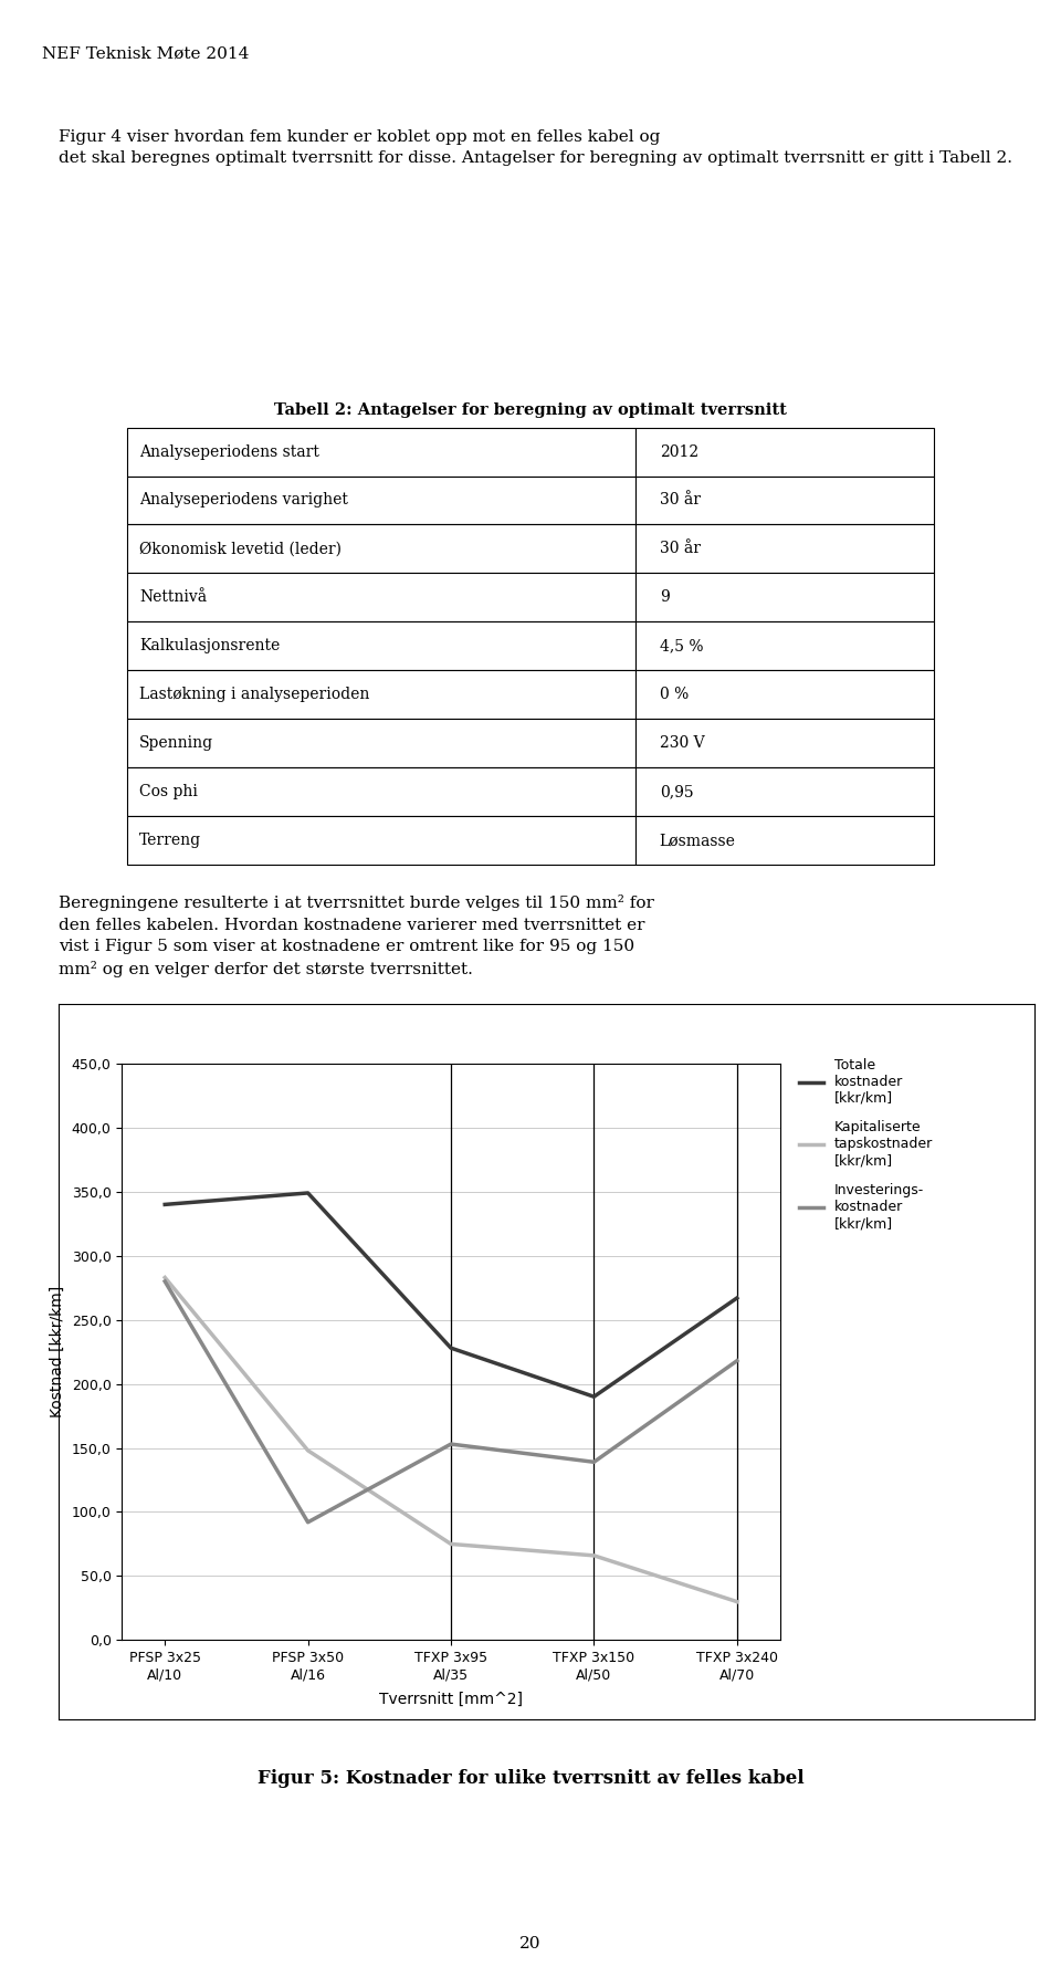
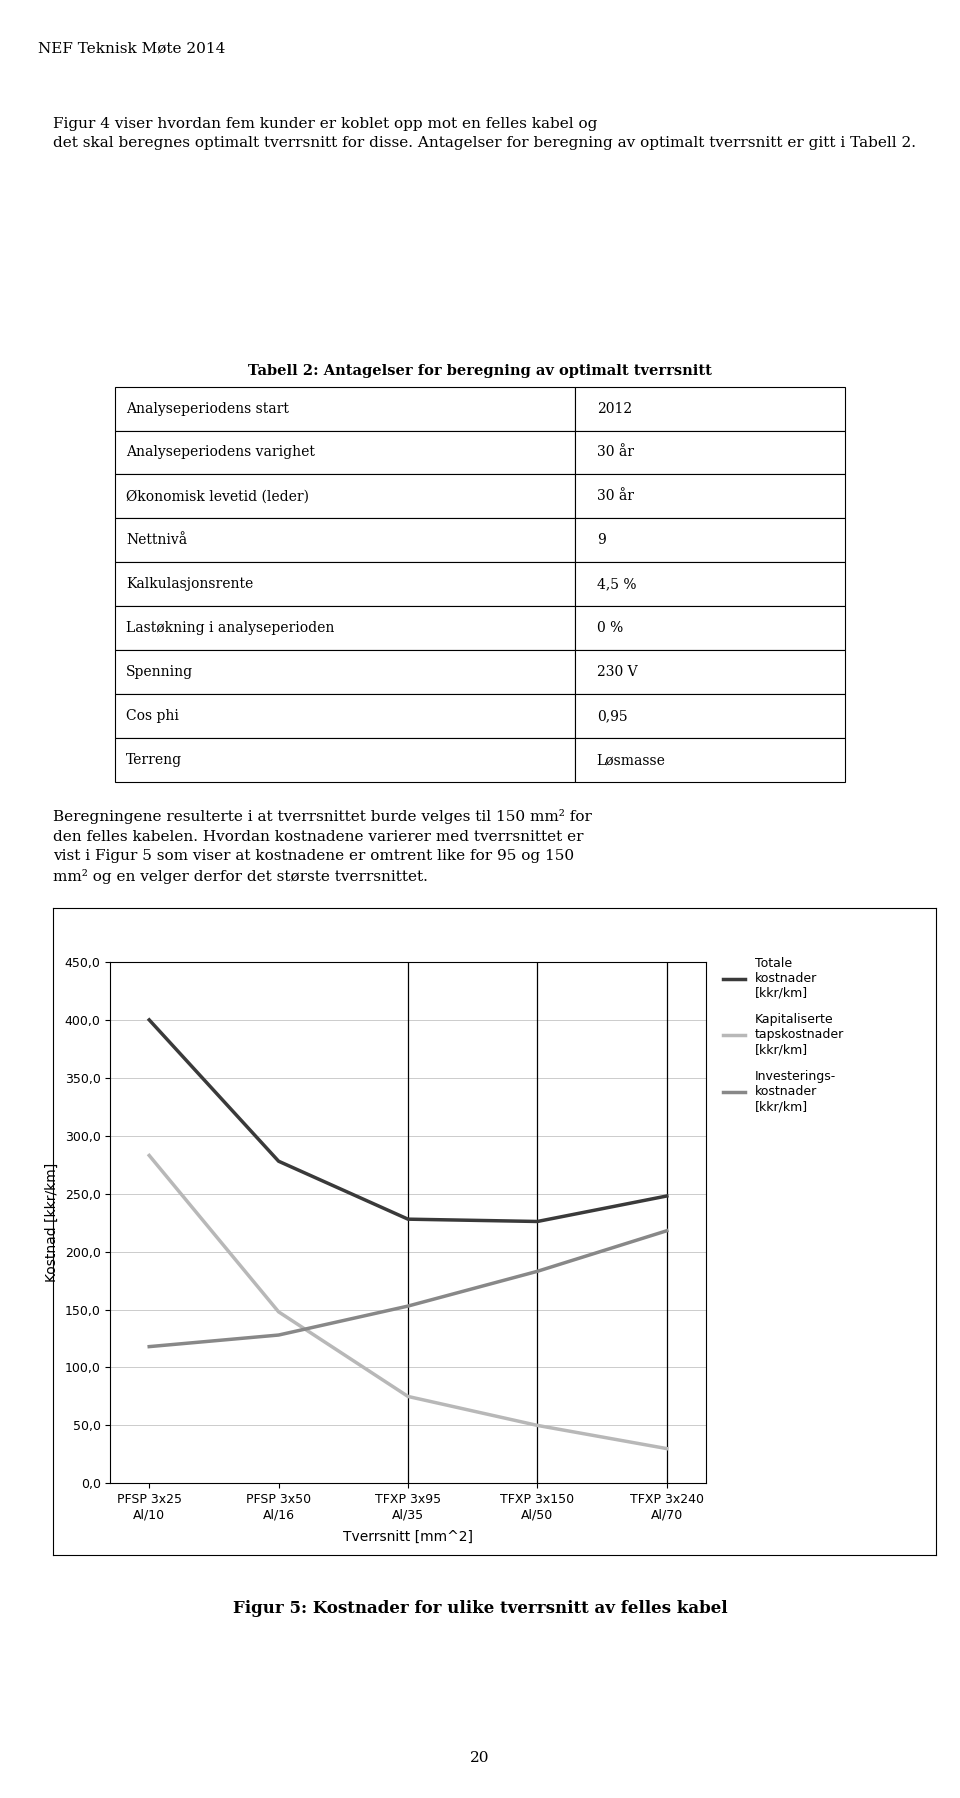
Totale kostnader [kkr/km]/PFSP 3x25 Al/10: 340 -> 400
Investerings- kostnader [kkr/km]/PFSP 3x25 Al/10: 280 -> 118
Totale kostnader [kkr/km]/PFSP 3x50 Al/16: 349 -> 278
Investerings- kostnader [kkr/km]/PFSP 3x50 Al/16: 92 -> 128
Totale kostnader [kkr/km]/TFXP 3x150 Al/50: 190 -> 226
Kapitaliserte tapskostnader [kkr/km]/TFXP 3x150 Al/50: 66 -> 50
Investerings- kostnader [kkr/km]/TFXP 3x150 Al/50: 139 -> 183
Totale kostnader [kkr/km]/TFXP 3x240 Al/70: 267 -> 248
